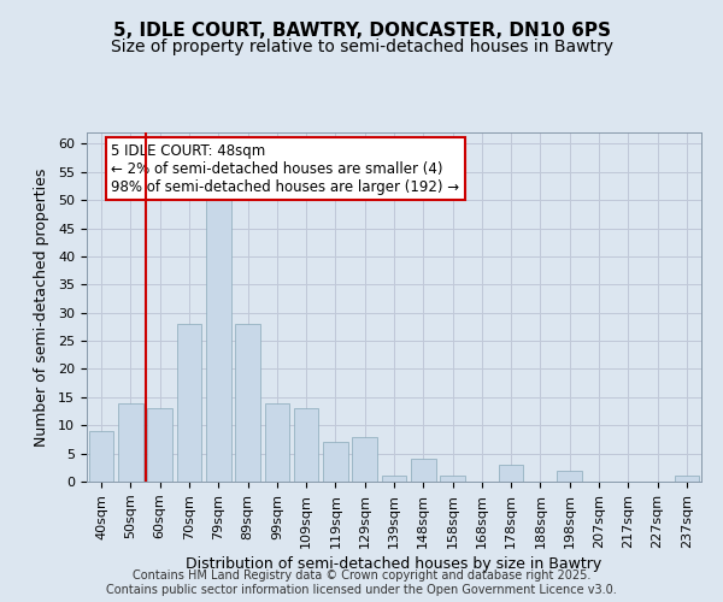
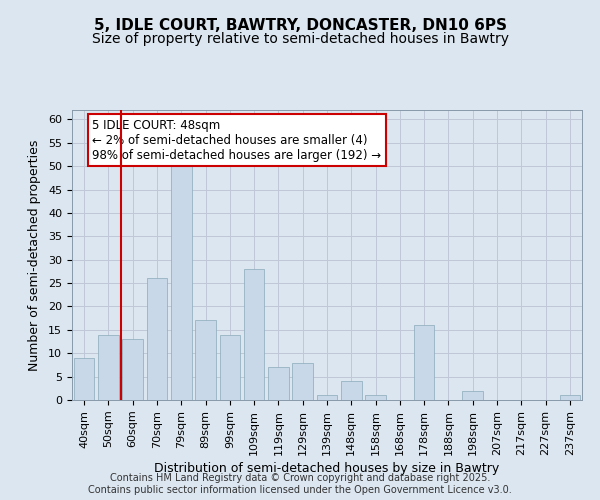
70sqm: 28 -> 26
89sqm: 28 -> 17
109sqm: 13 -> 28
178sqm: 3 -> 16
